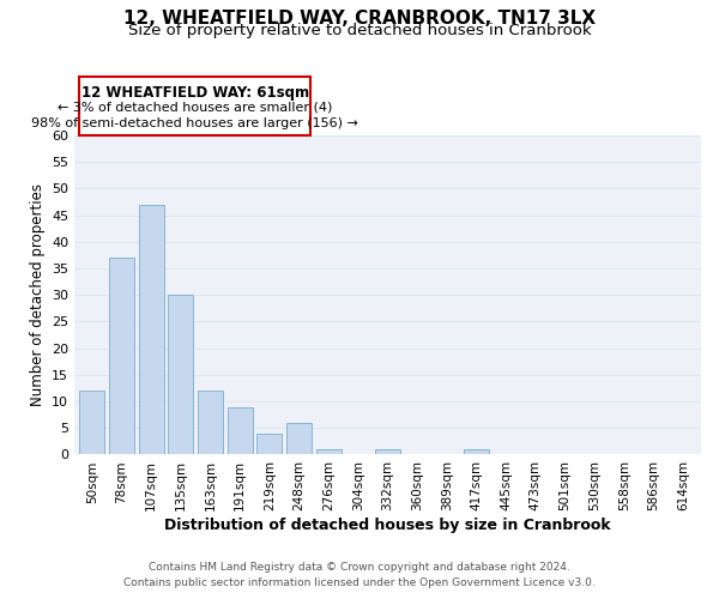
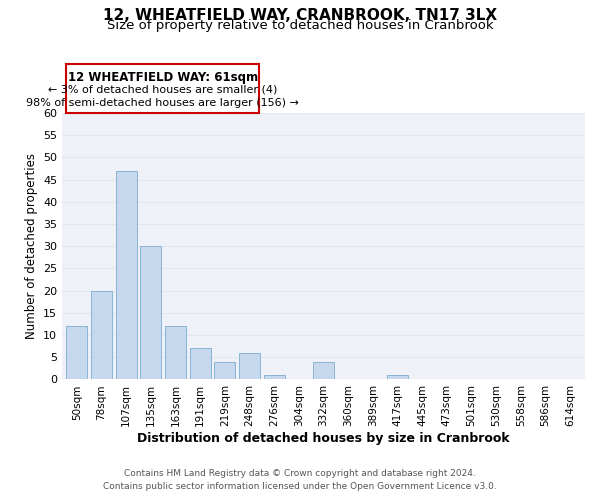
78sqm: 37 -> 20
191sqm: 9 -> 7
332sqm: 1 -> 4
